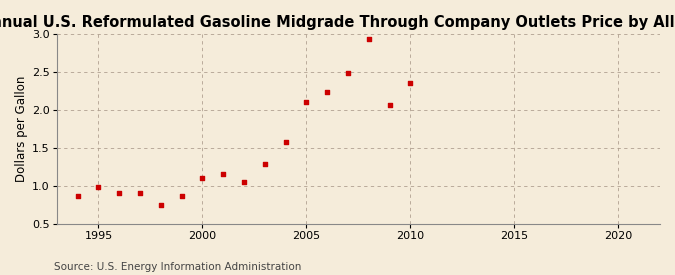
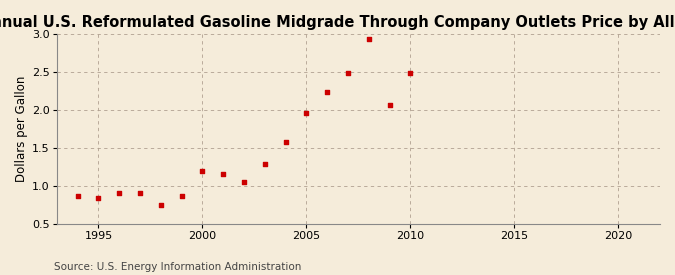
1995: 0.98 -> 0.84
2000: 1.10 -> 1.20
2005: 2.10 -> 1.96
2010: 2.36 -> 2.49
